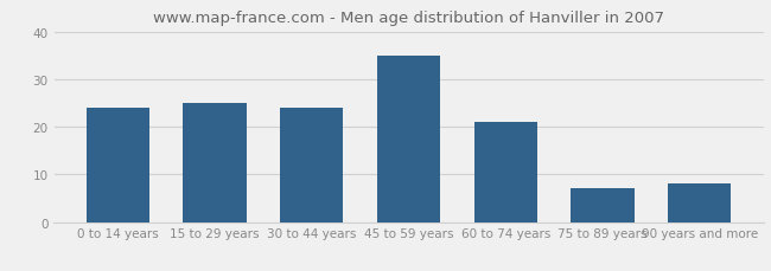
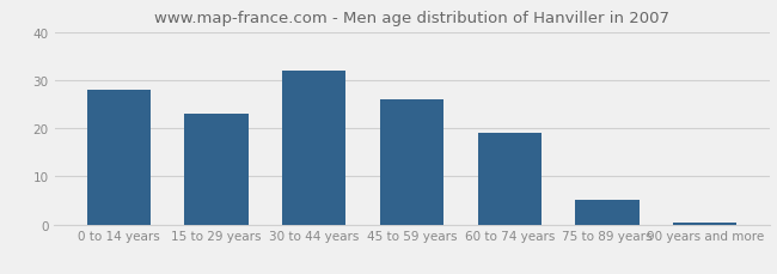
0 to 14 years: 24.0 -> 28.0
15 to 29 years: 25.0 -> 23.0
30 to 44 years: 24.0 -> 32.0
45 to 59 years: 35.0 -> 26.0
60 to 74 years: 21.0 -> 19.0
75 to 89 years: 7.0 -> 5.0
90 years and more: 8.0 -> 0.5
